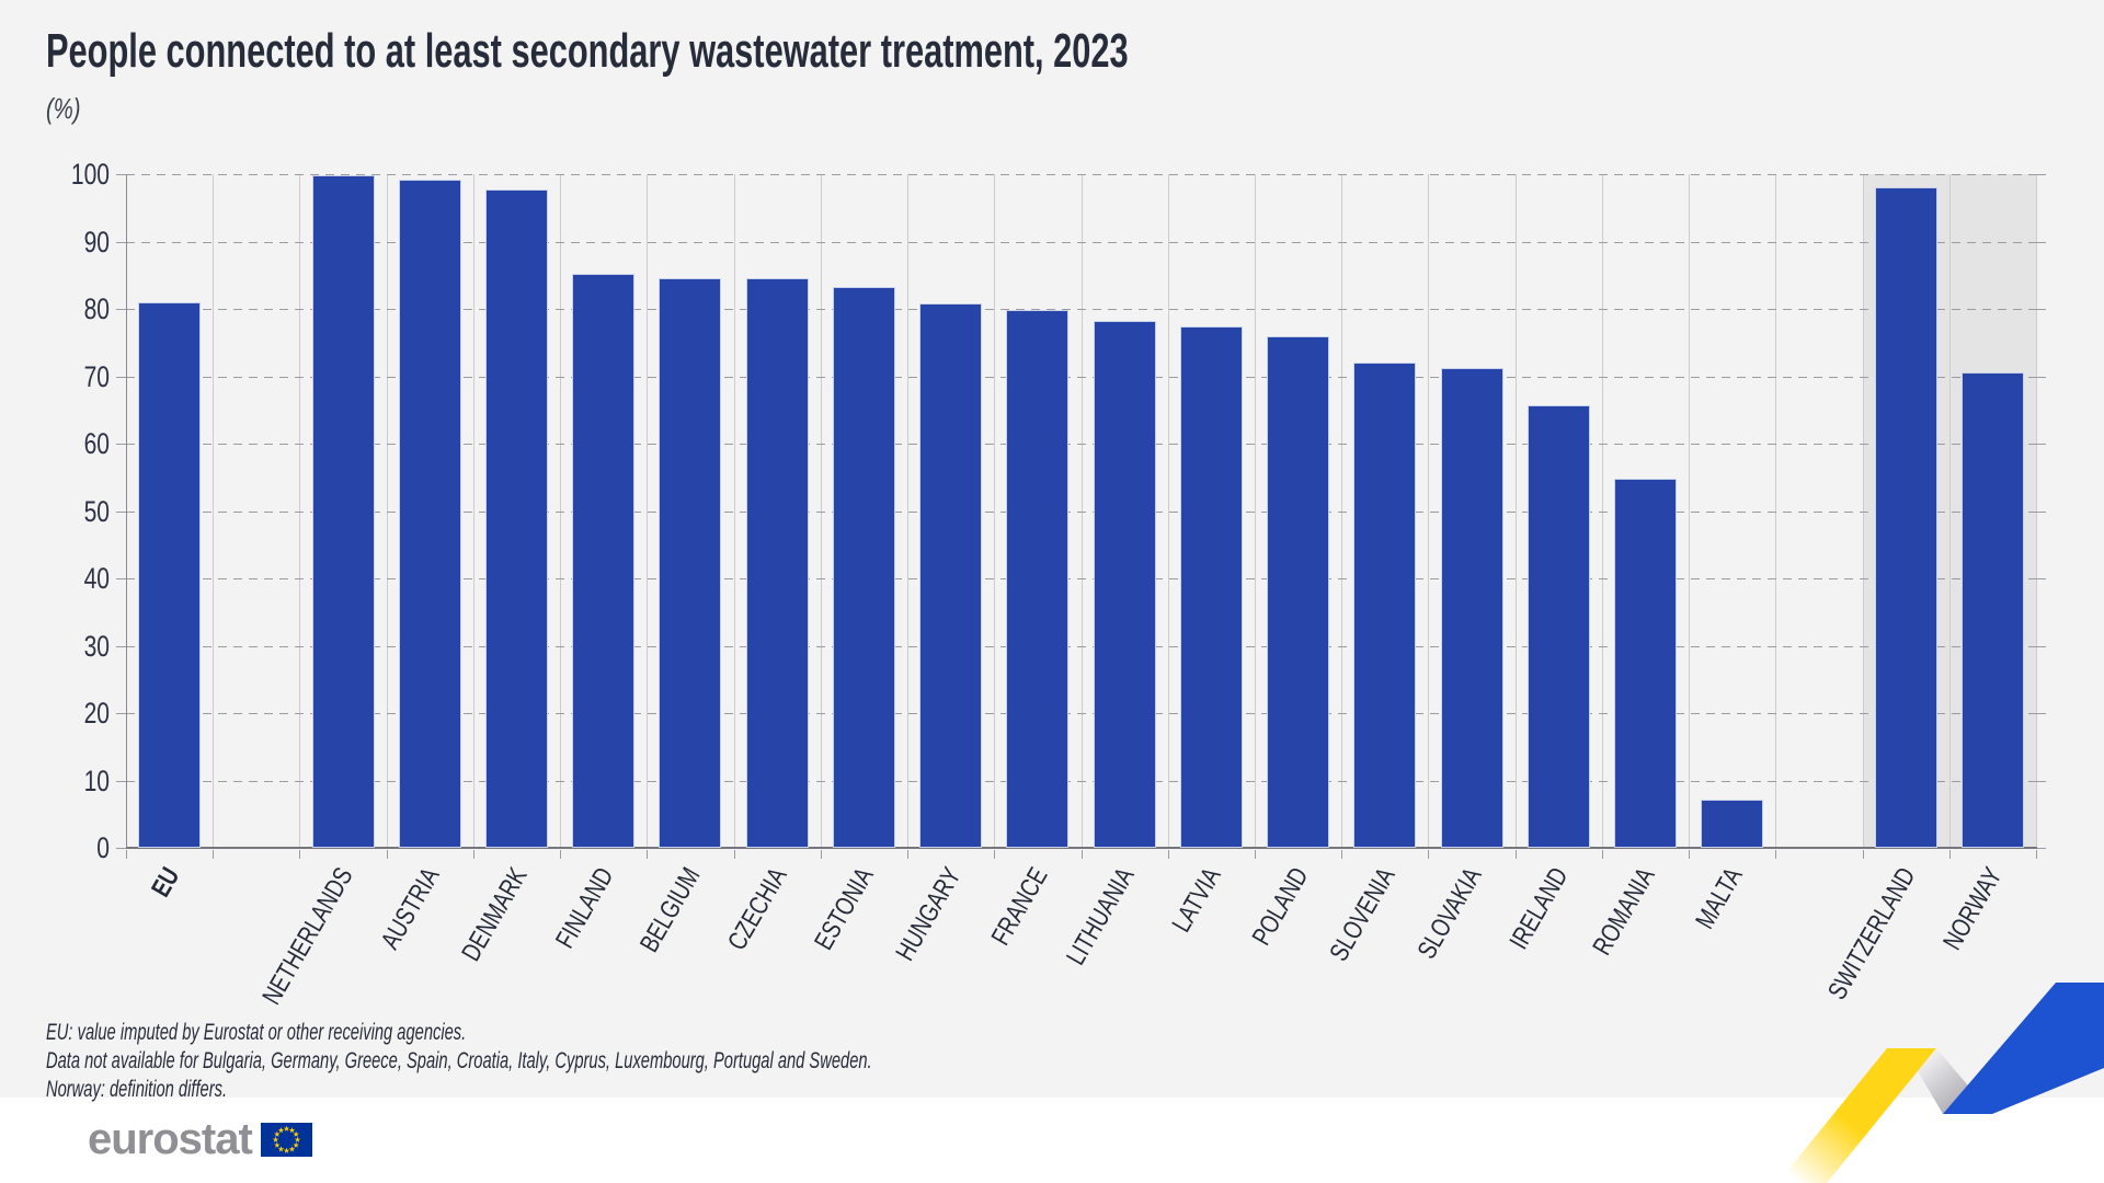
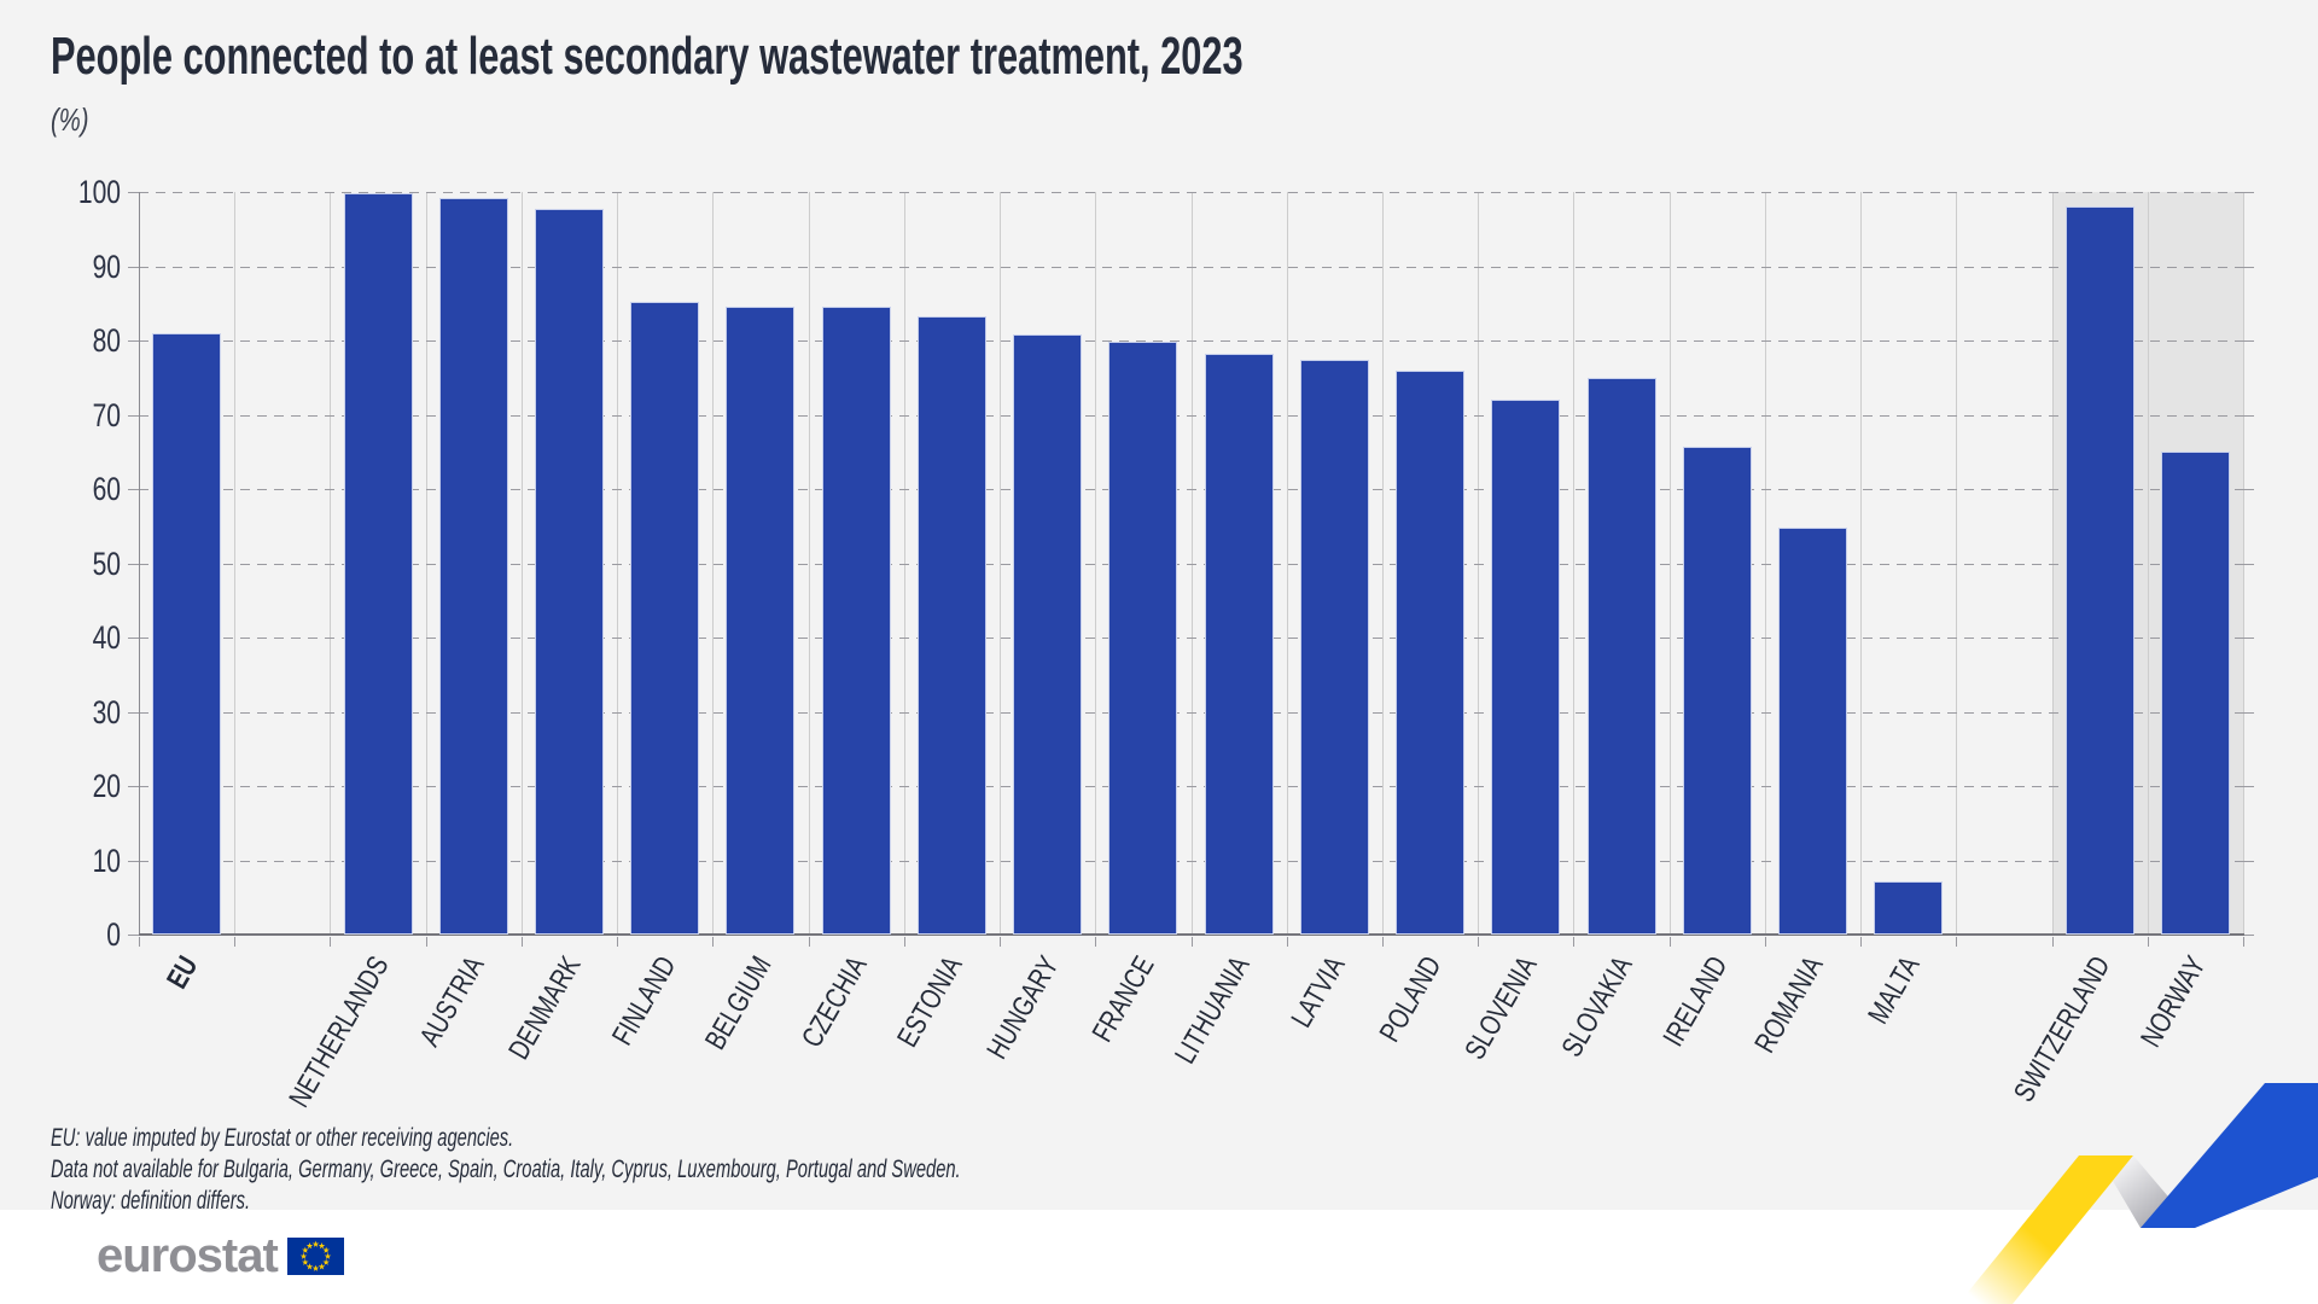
SLOVAKIA: 71 -> 75
NORWAY: 70 -> 65
